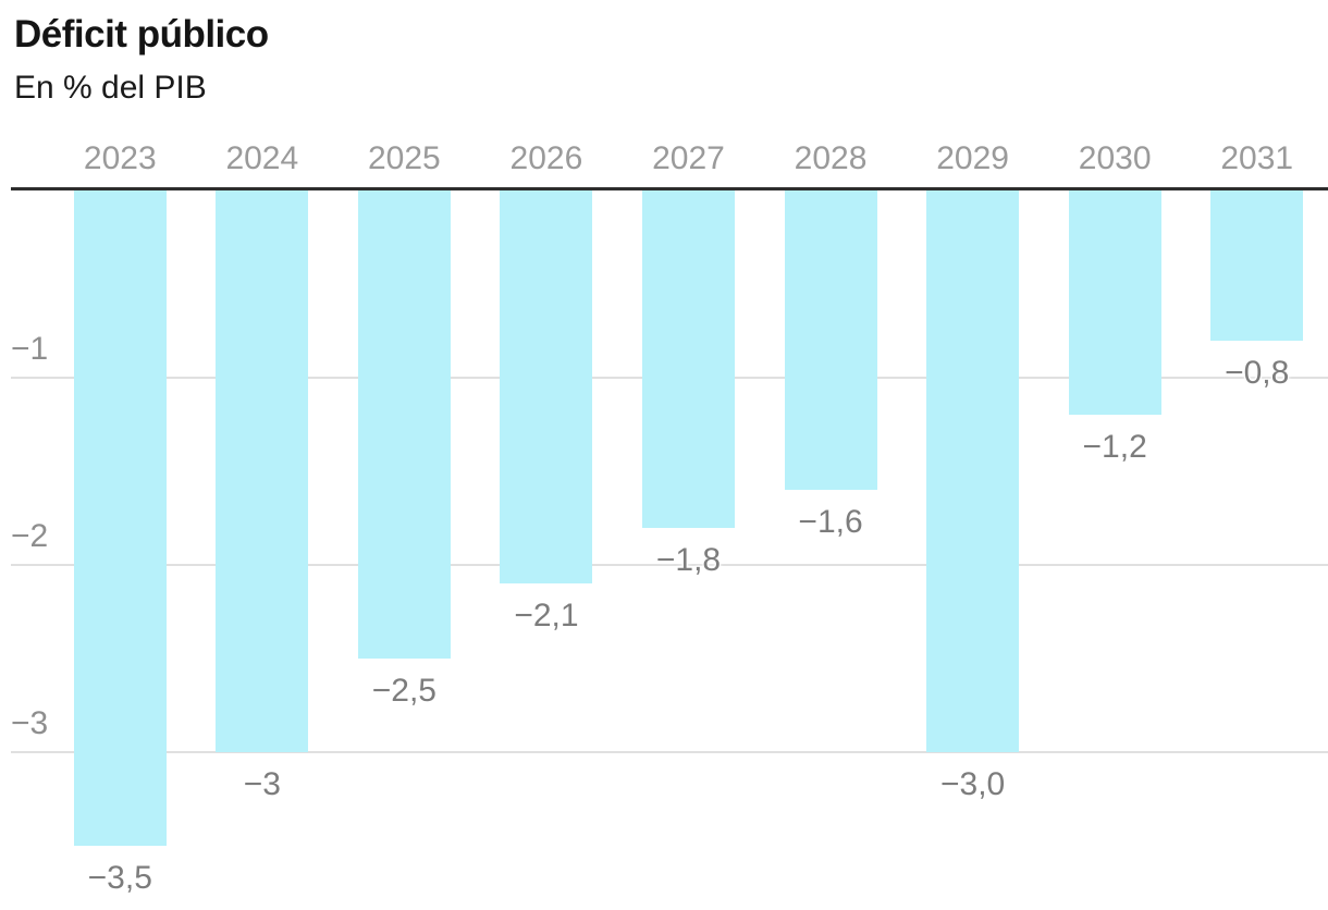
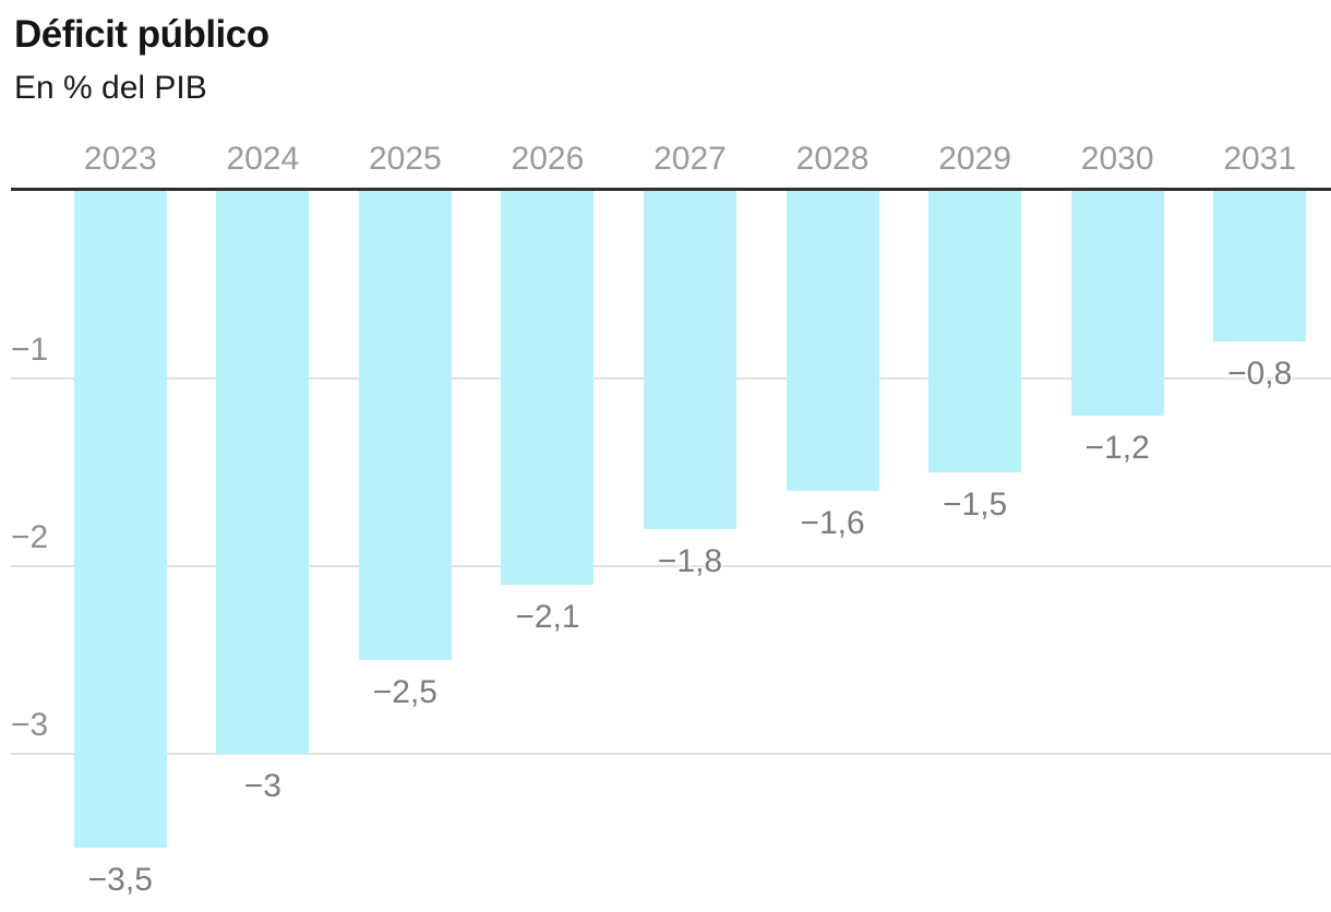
2029: −3,0 -> −1,5
